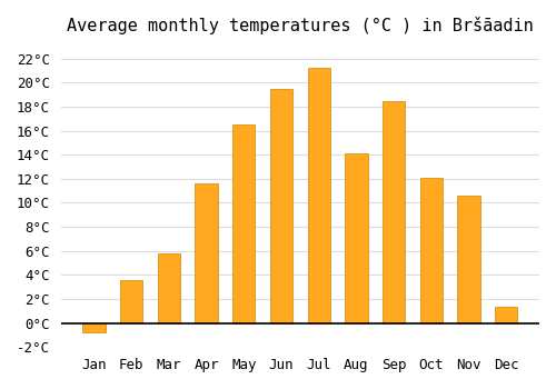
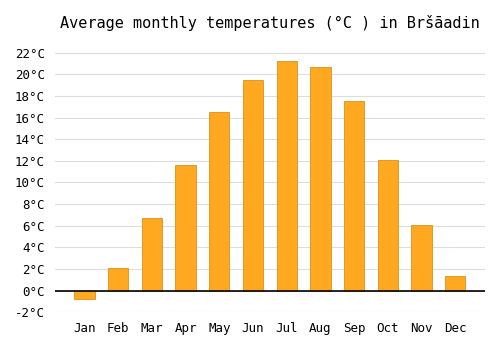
Feb: 3.6°C -> 2.1°C
Mar: 5.8°C -> 6.7°C
Aug: 14.1°C -> 20.7°C
Sep: 18.5°C -> 17.5°C
Nov: 10.6°C -> 6.1°C
